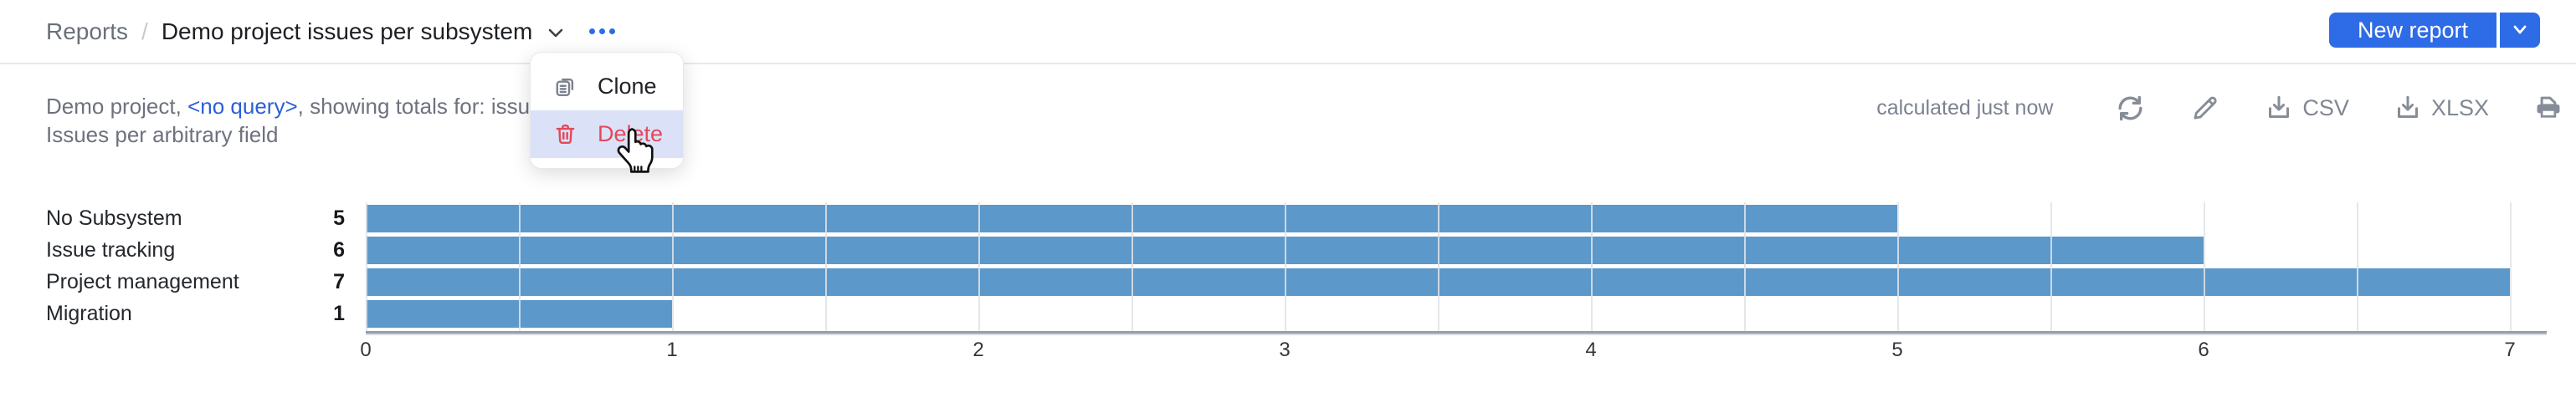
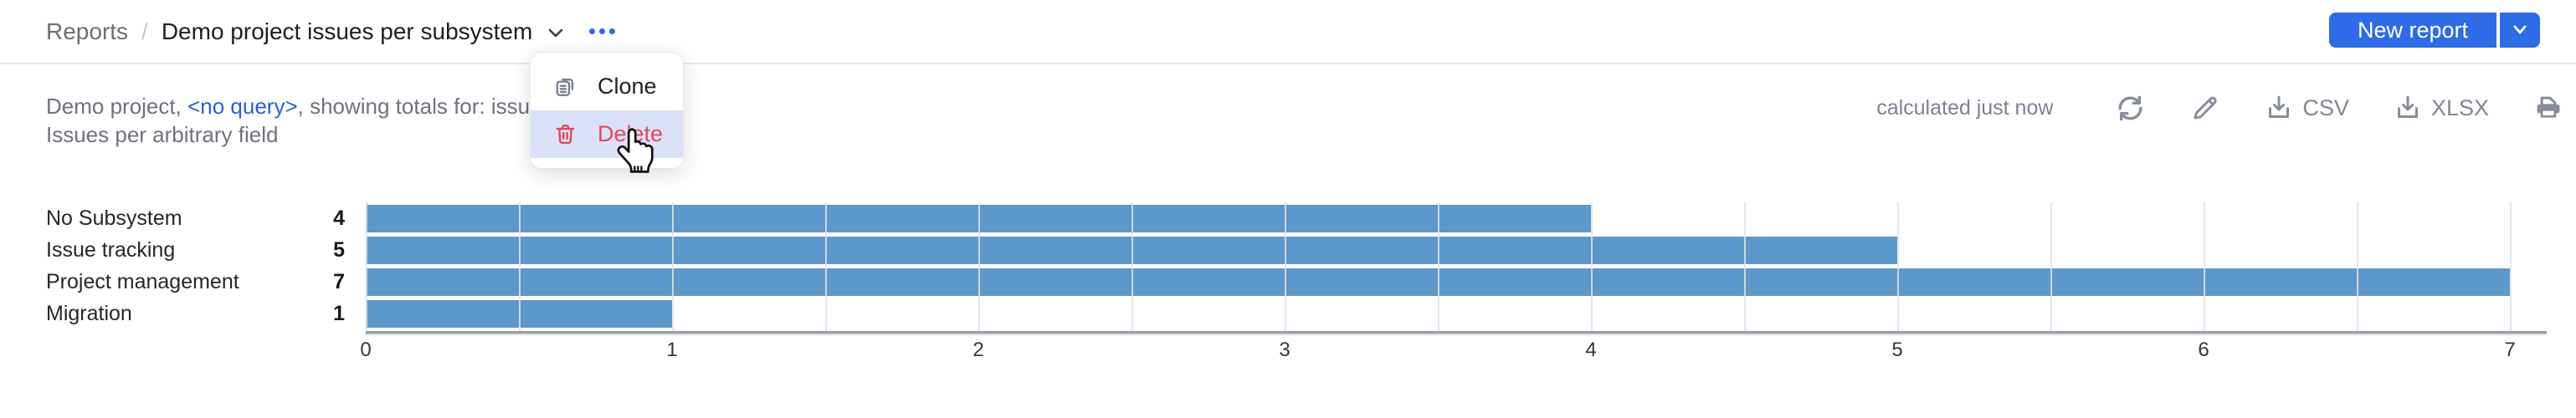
No Subsystem: 5 -> 4
Issue tracking: 6 -> 5
